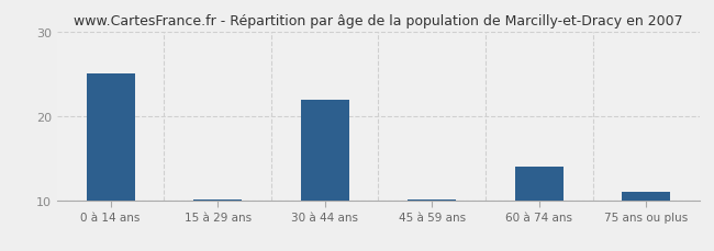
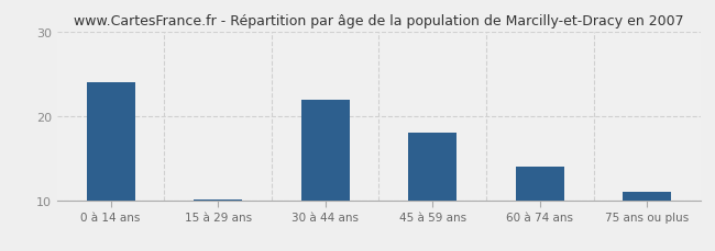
0 à 14 ans: 25.0 -> 24.0
45 à 59 ans: 10.2 -> 18.0
